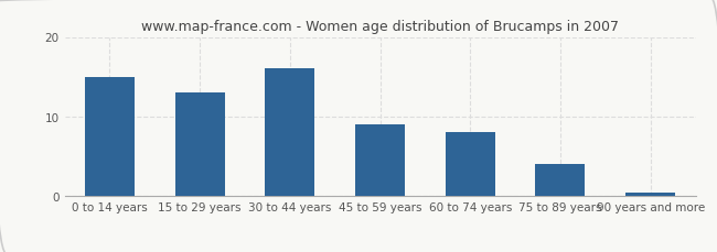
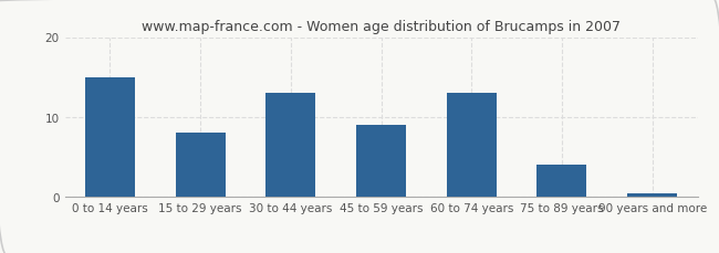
15 to 29 years: 13.0 -> 8.0
30 to 44 years: 16.0 -> 13.0
60 to 74 years: 8.0 -> 13.0
